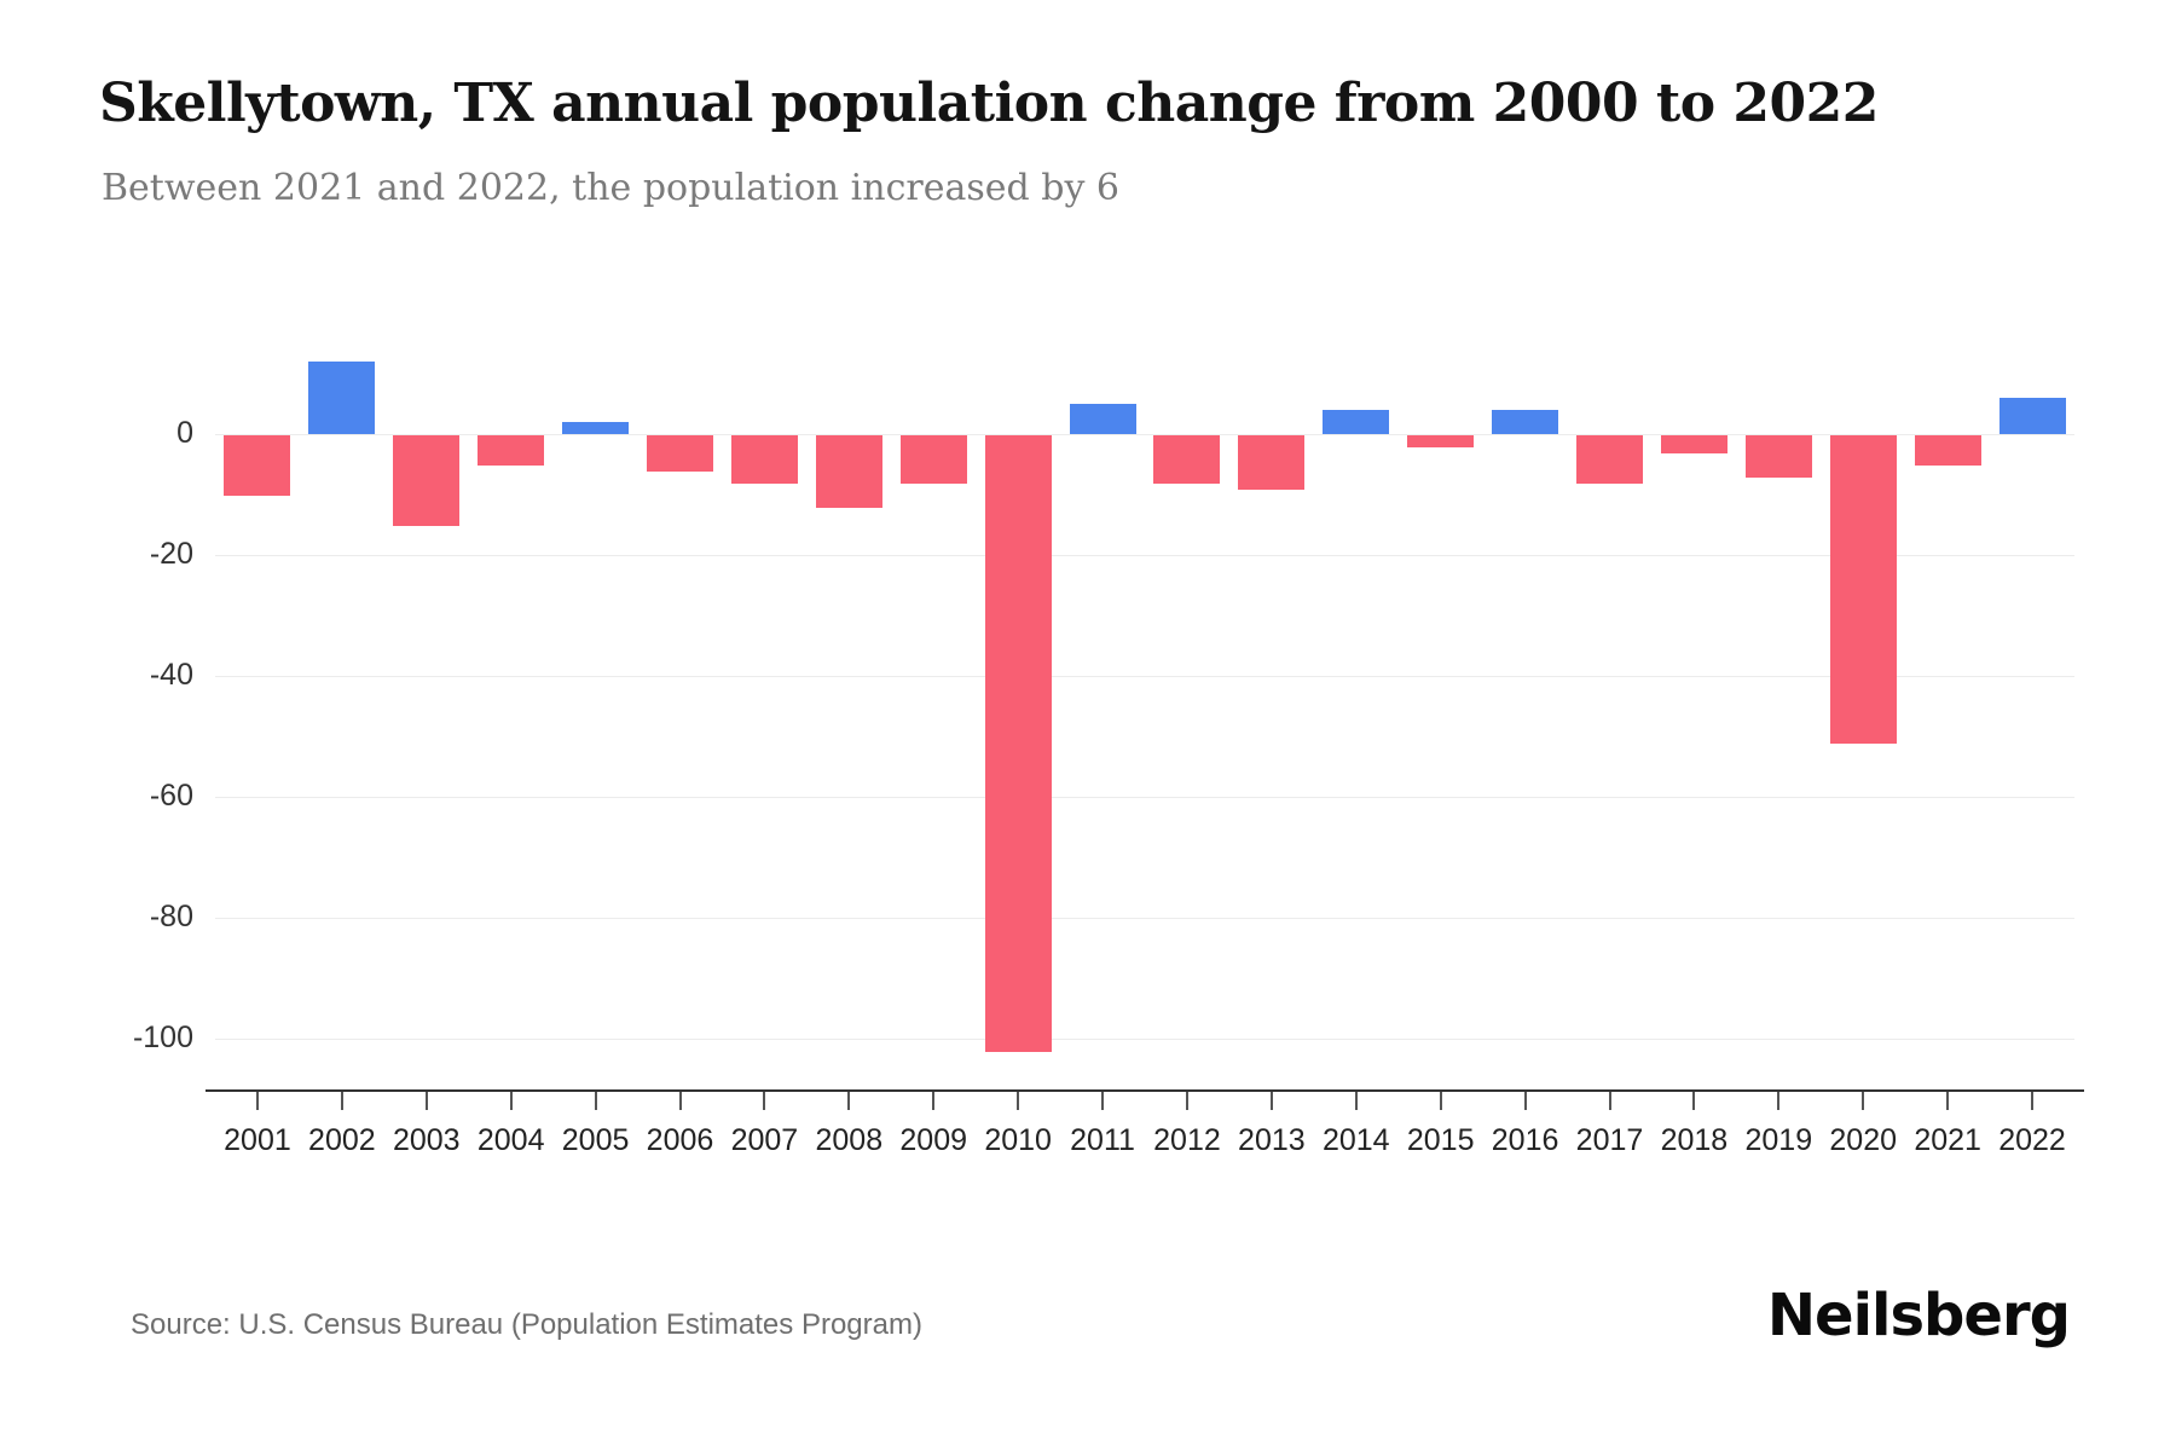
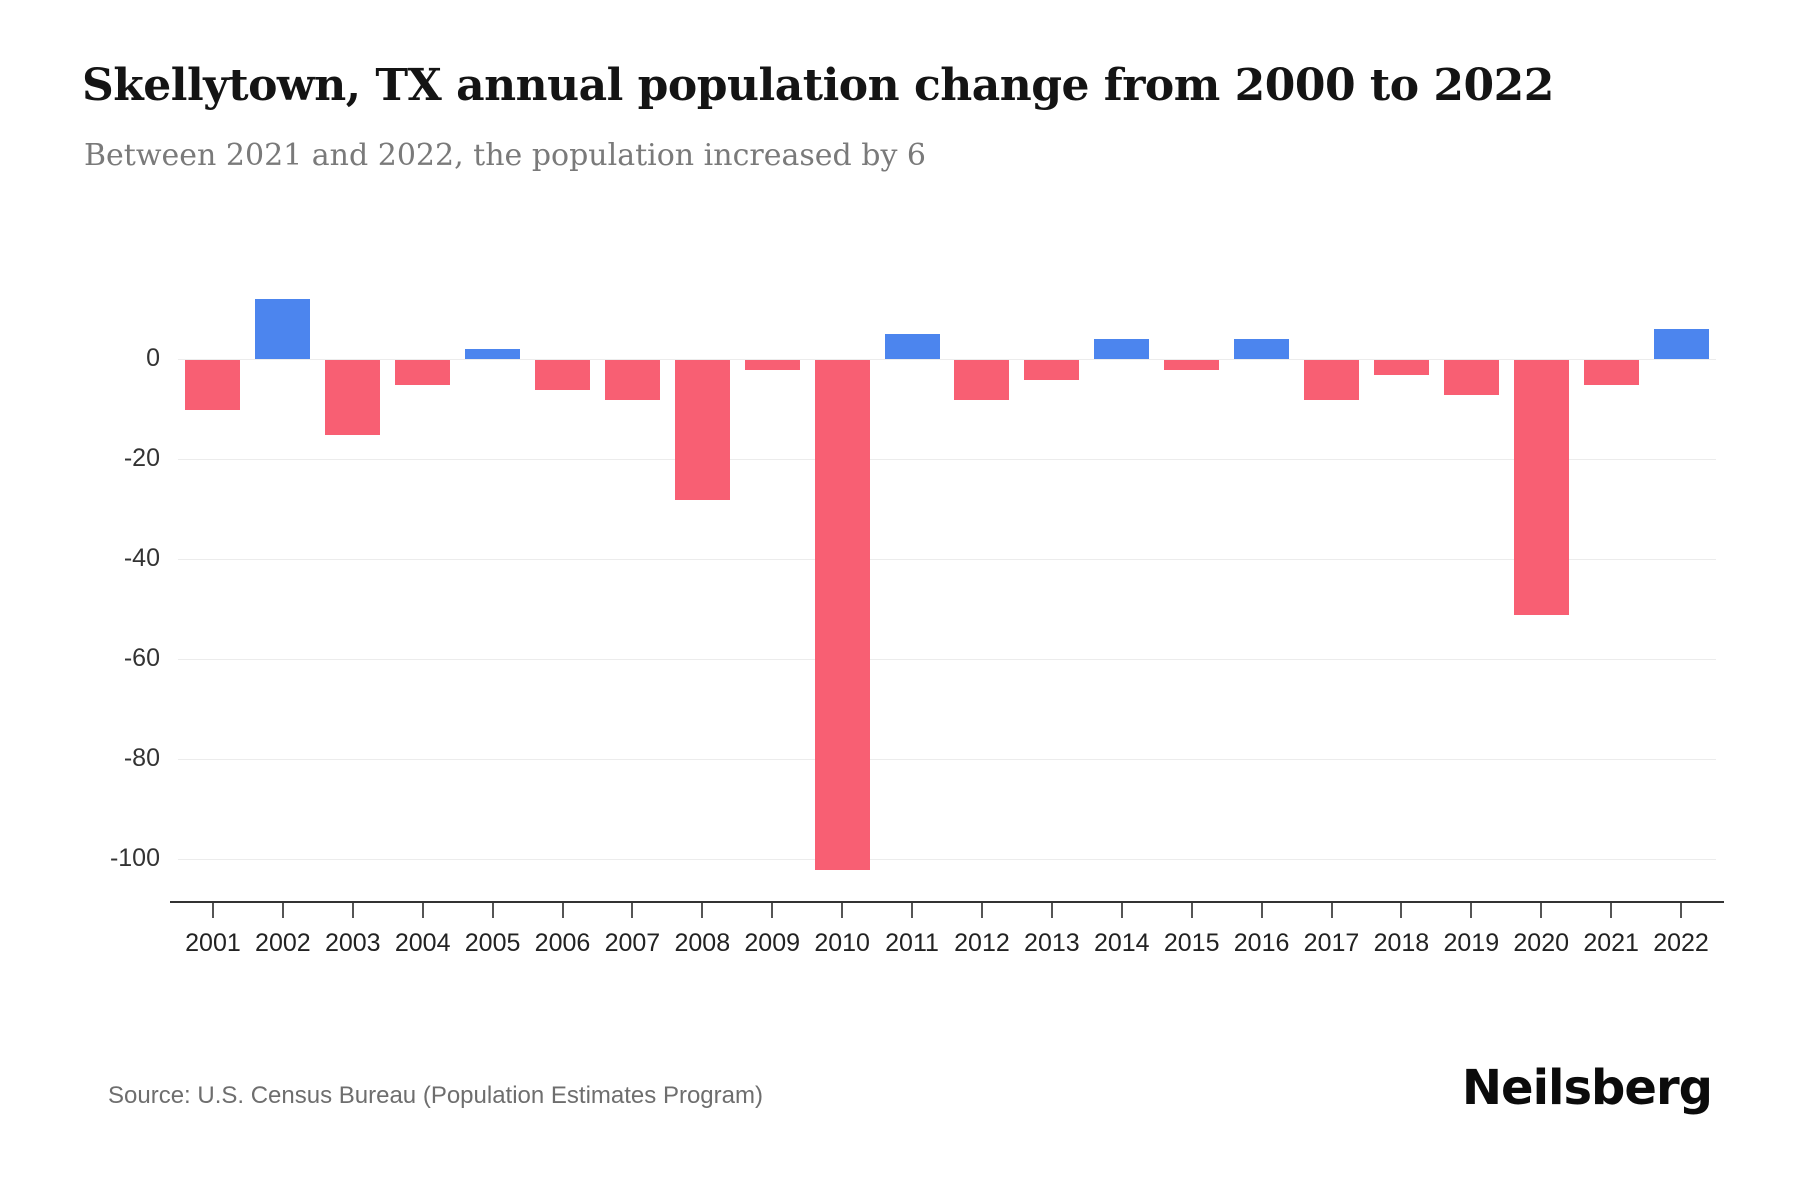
2008: -12 -> -28
2009: -8 -> -2
2013: -9 -> -4
